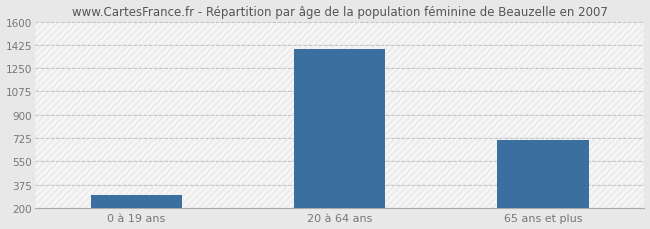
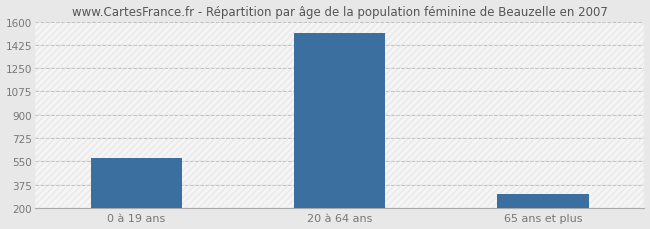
0 à 19 ans: 300 -> 580
20 à 64 ans: 1390 -> 1510
65 ans et plus: 710 -> 310
